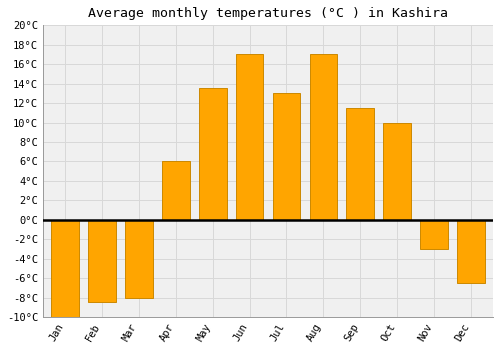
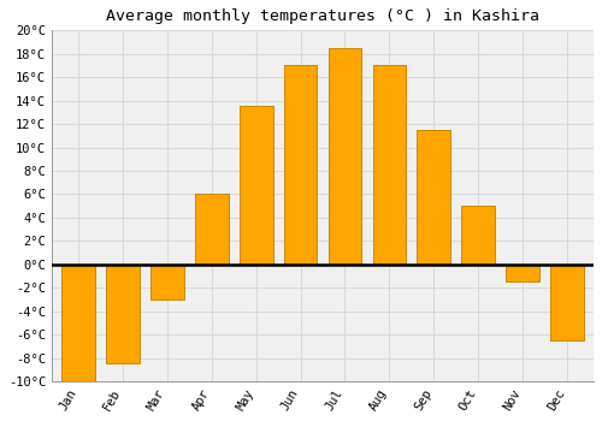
Mar: -8.0°C -> -3.0°C
Jul: 13.0°C -> 18.5°C
Oct: 10.0°C -> 5.0°C
Nov: -3.0°C -> -1.5°C
